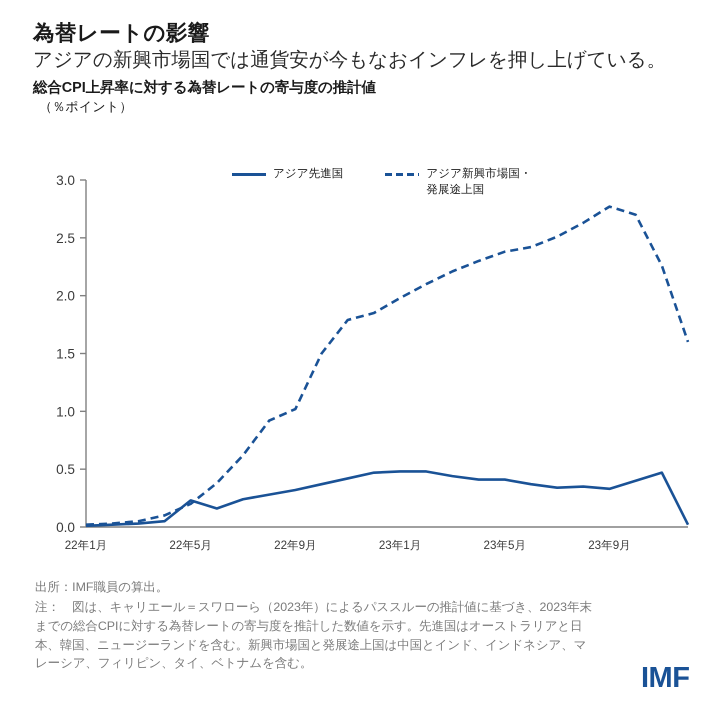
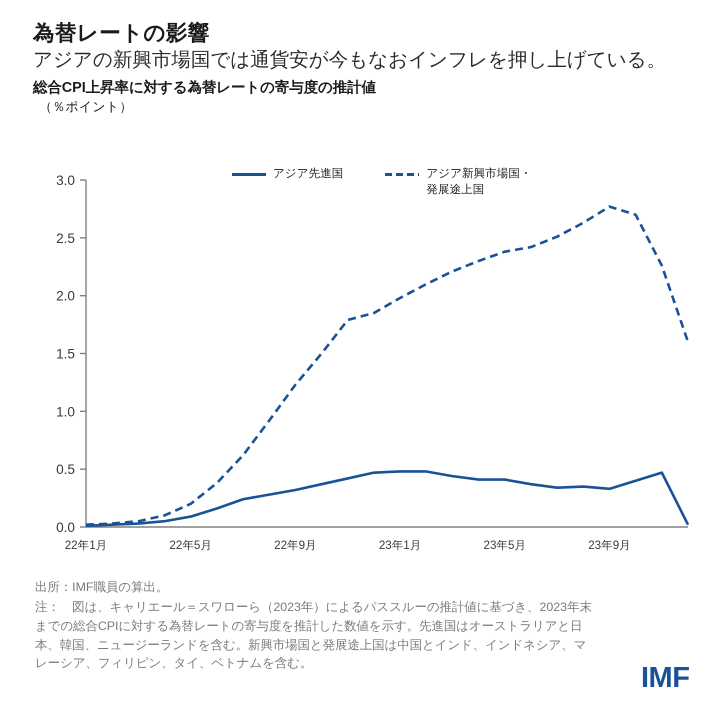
アジア先進国/22年5月: 0.23 -> 0.09
アジア新興市場国・発展途上国/22年9月: 1.02 -> 1.23
